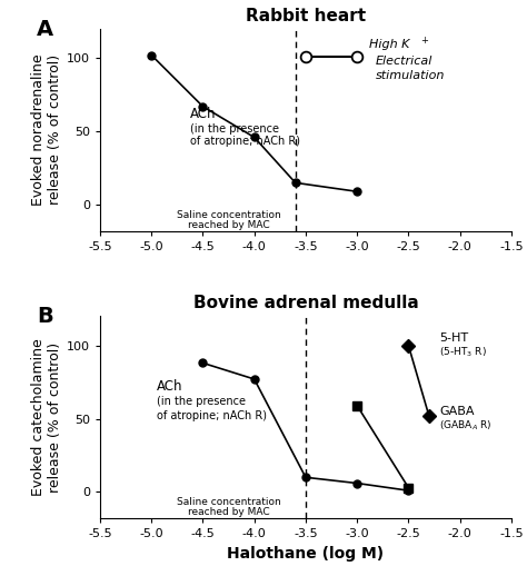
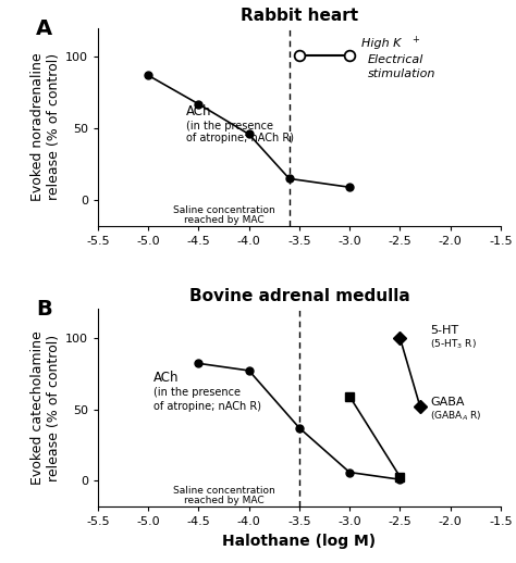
Rabbit heart/-5.0: 102 -> 87
Bovine adrenal medulla/-4.5: 88 -> 82
Bovine adrenal medulla/-3.5: 10 -> 37
